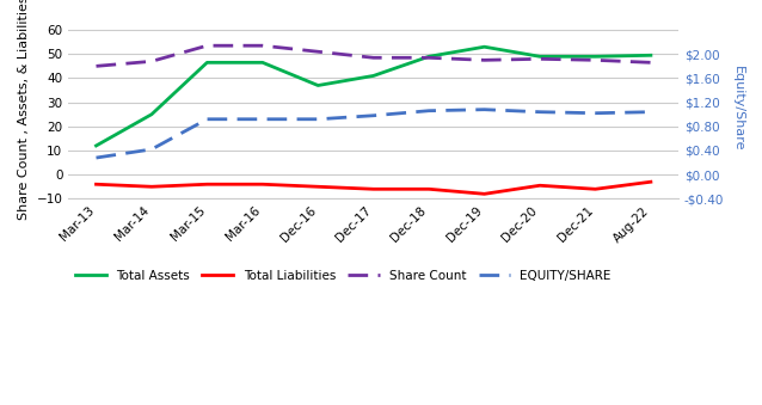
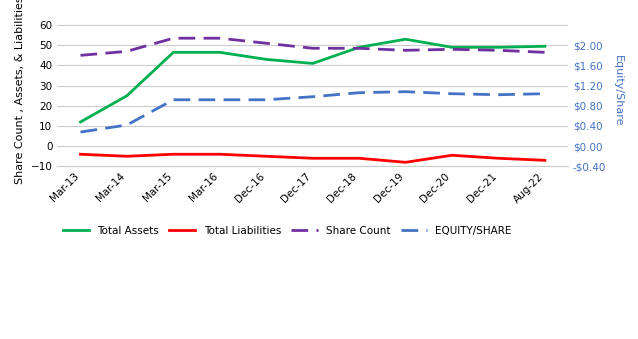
Total Assets/Dec-16: 37.0 -> 43.0
Total Liabilities/Aug-22: -3.0 -> -7.0
